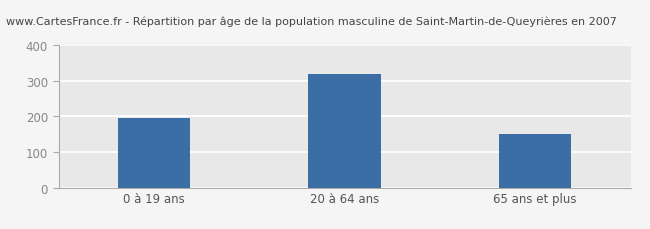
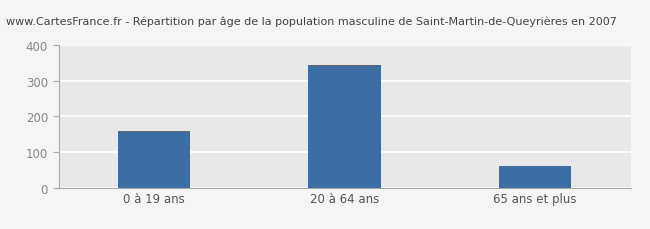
0 à 19 ans: 195 -> 160
20 à 64 ans: 320 -> 345
65 ans et plus: 150 -> 60
